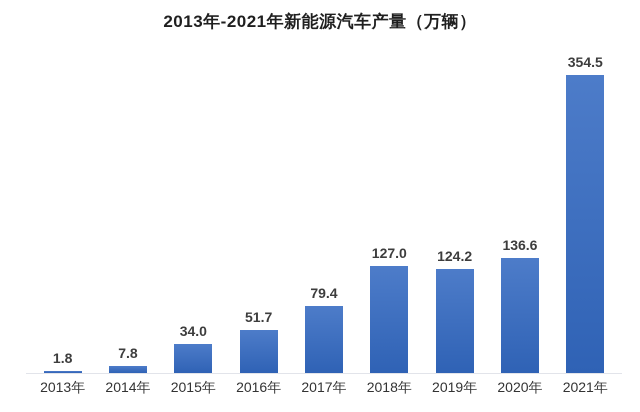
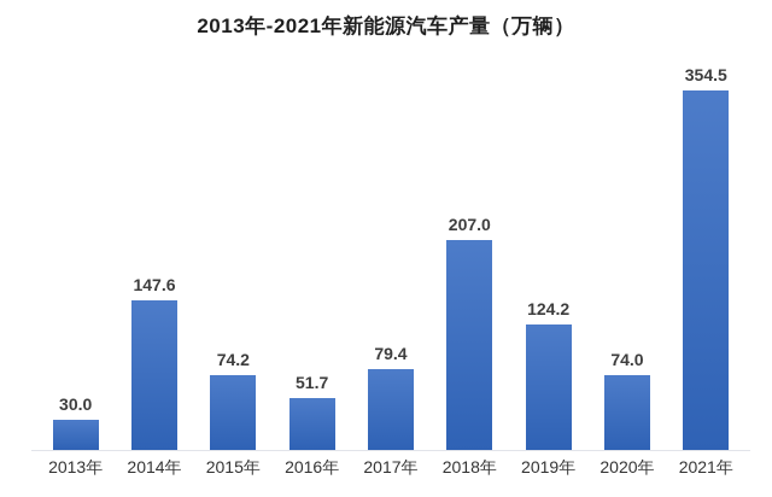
2013年: 1.8 -> 30.0
2014年: 7.8 -> 147.6
2015年: 34.0 -> 74.2
2018年: 127.0 -> 207.0
2020年: 136.6 -> 74.0
